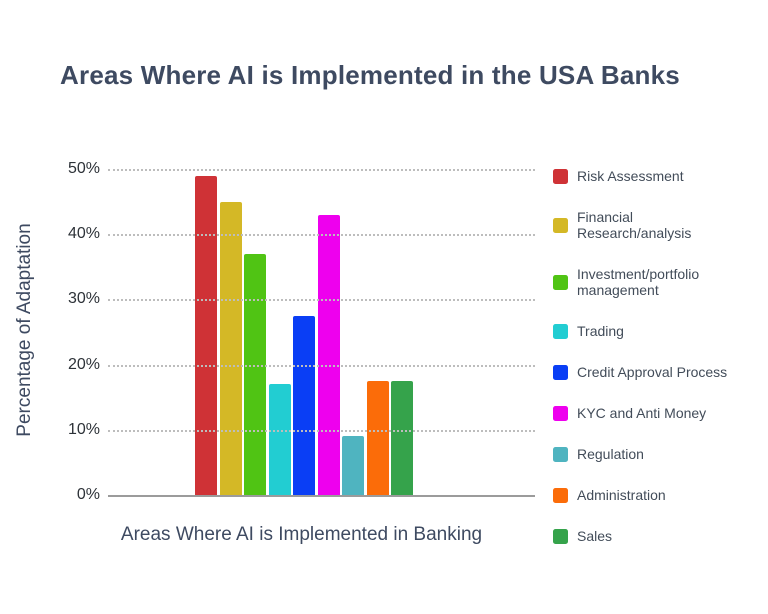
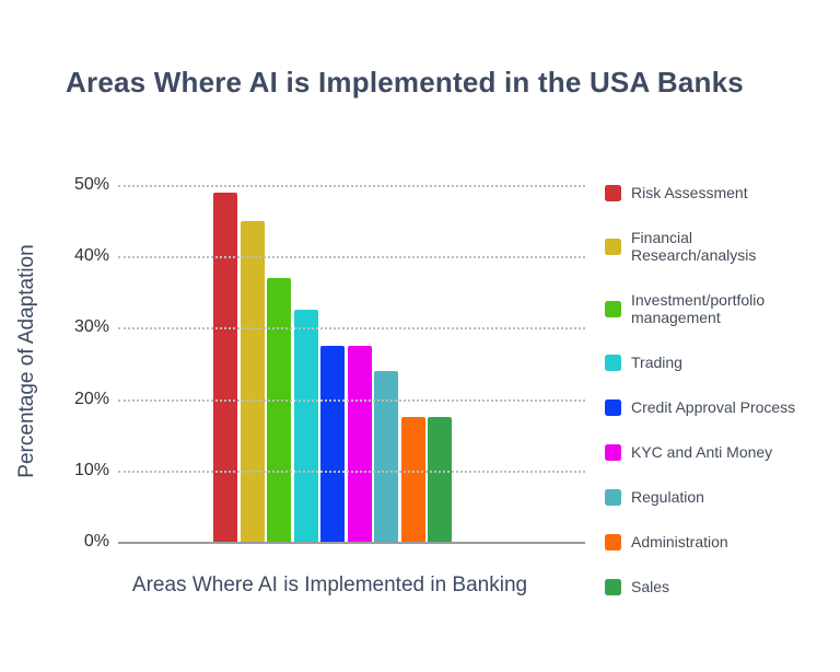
Trading: 17% -> 32%
KYC and Anti Money: 43% -> 28%
Regulation: 9% -> 24%
